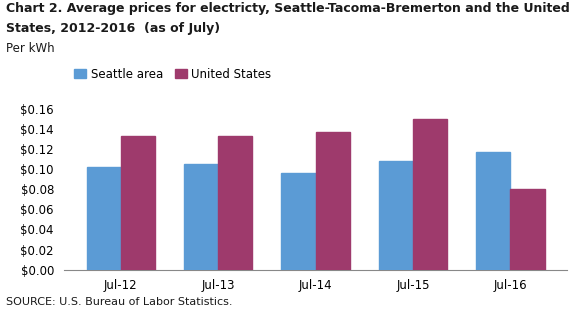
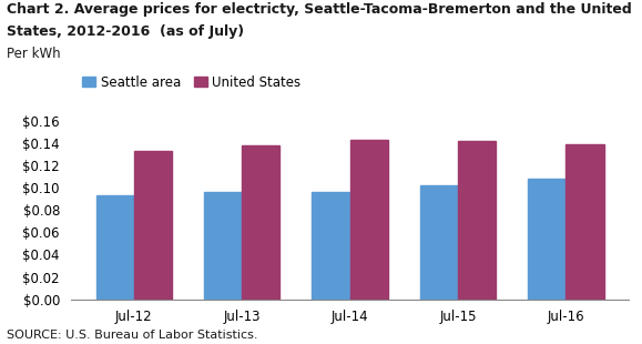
Seattle area/Jul-12: $0.102 -> $0.093
Seattle area/Jul-13: $0.105 -> $0.096
United States/Jul-13: $0.133 -> $0.138
United States/Jul-14: $0.137 -> $0.143
Seattle area/Jul-15: $0.108 -> $0.102
United States/Jul-15: $0.150 -> $0.142
Seattle area/Jul-16: $0.117 -> $0.108
United States/Jul-16: $0.080 -> $0.139
